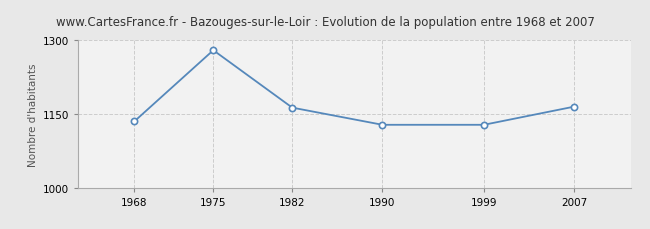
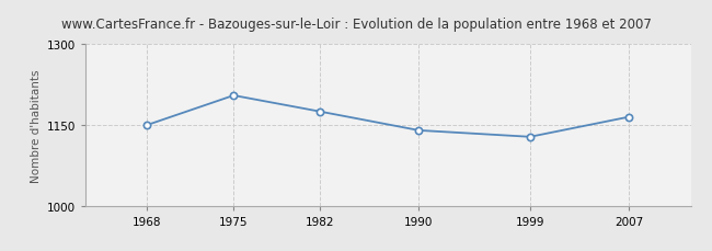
1968: 1135 -> 1150
1975: 1280 -> 1205
1982: 1163 -> 1175
1990: 1128 -> 1140
